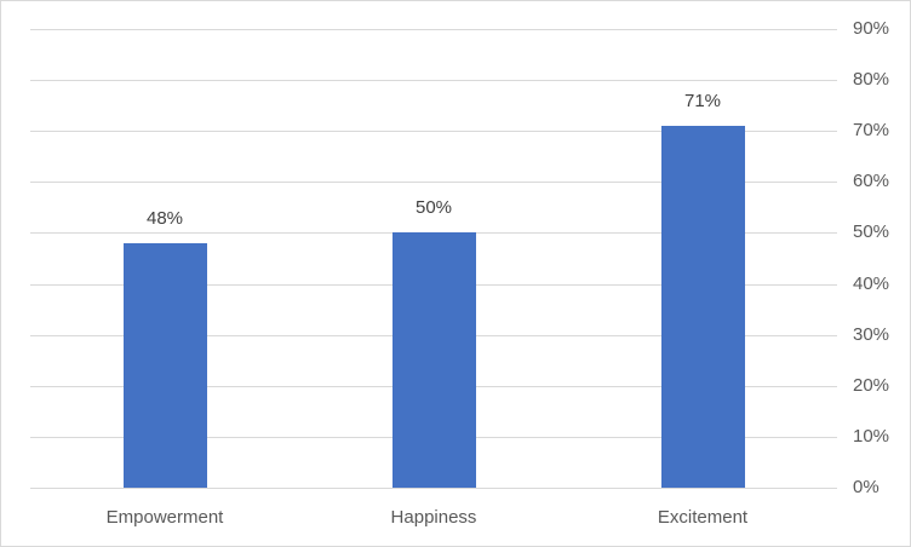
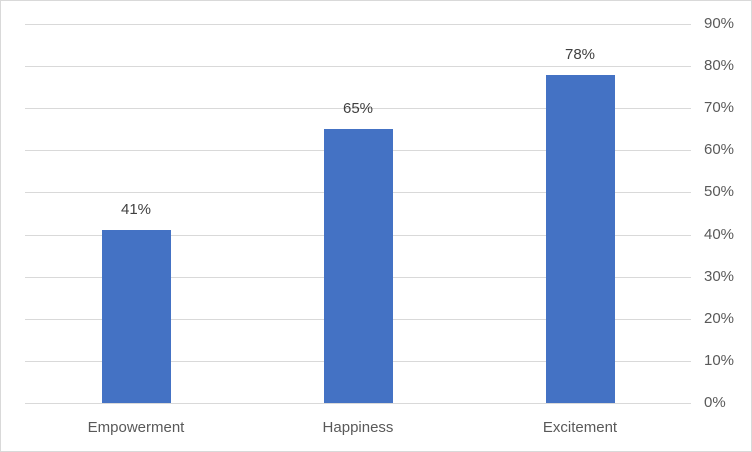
Empowerment: 48% -> 41%
Happiness: 50% -> 65%
Excitement: 71% -> 78%
